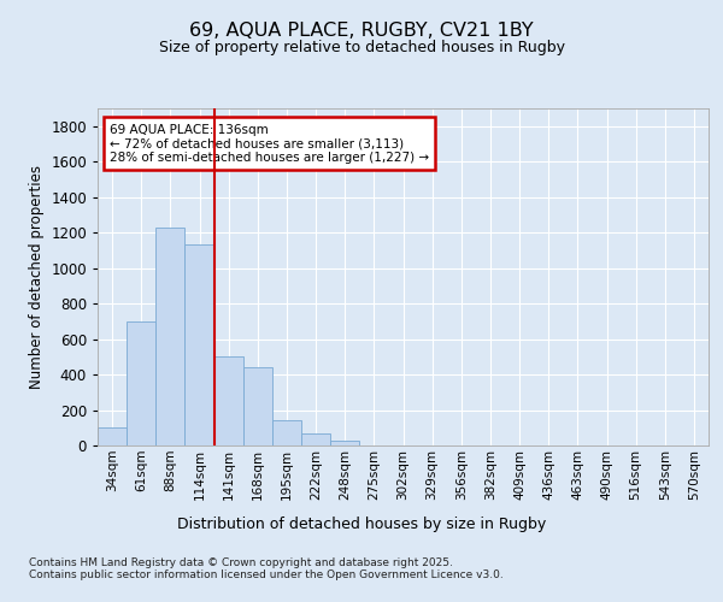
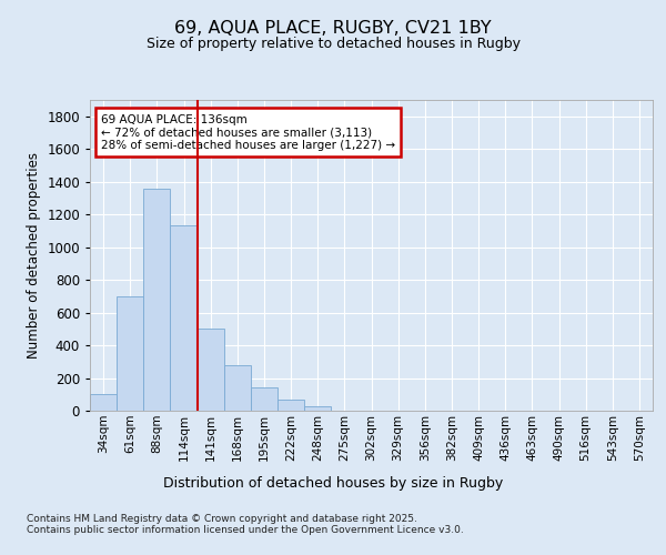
88sqm: 1230 -> 1360
168sqm: 440 -> 280
